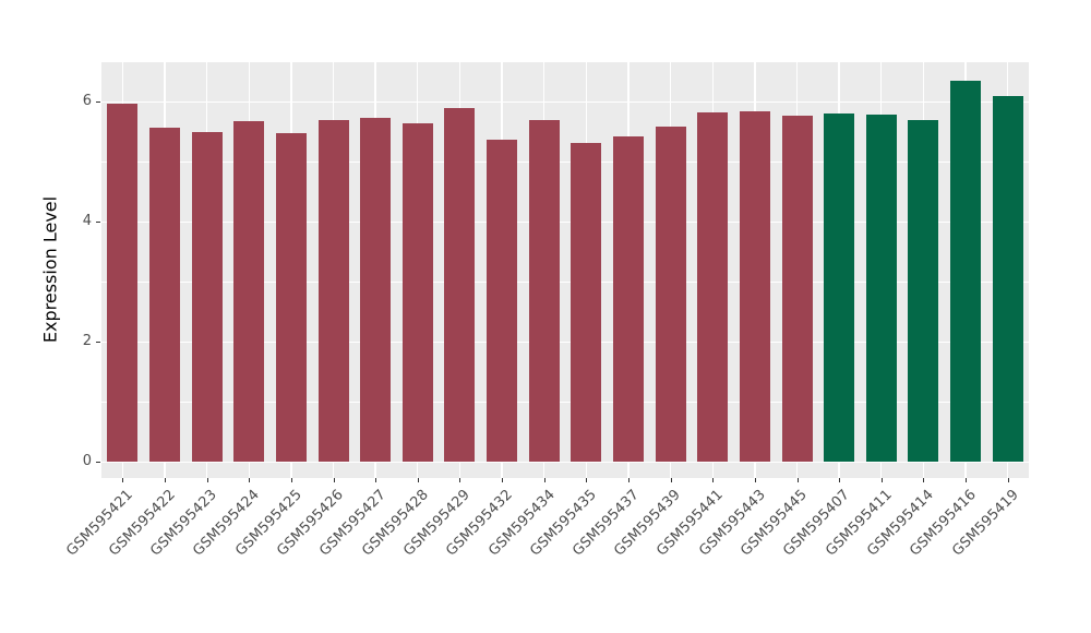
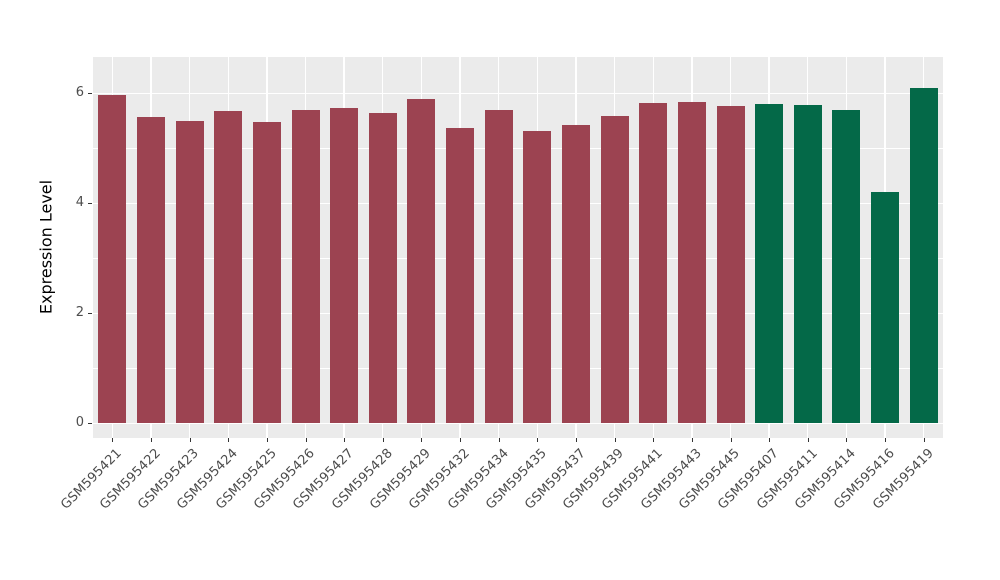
GSM595416: 6.3 -> 4.2
